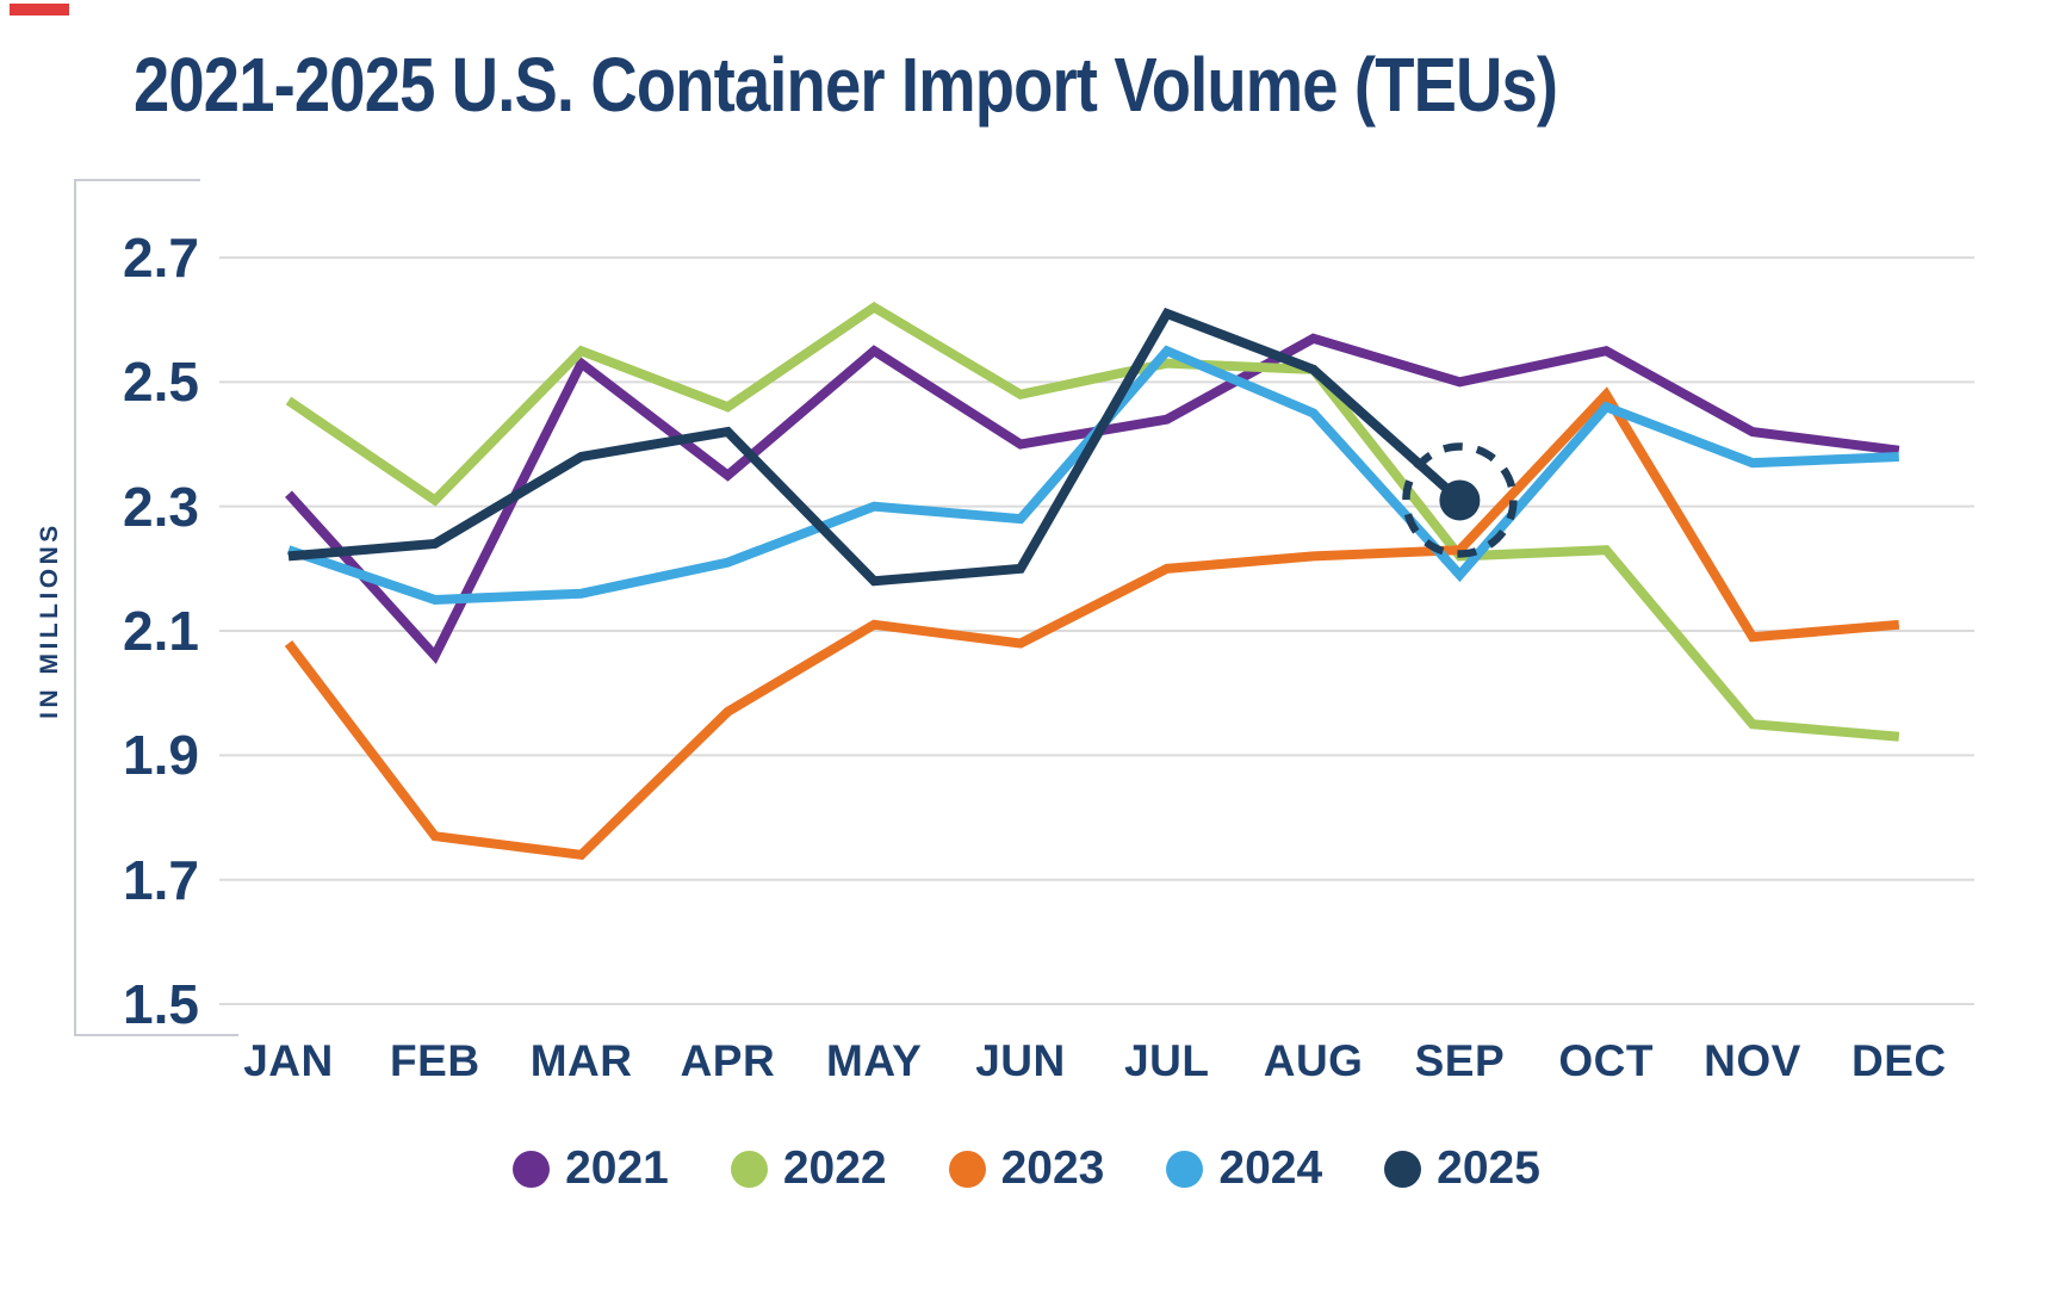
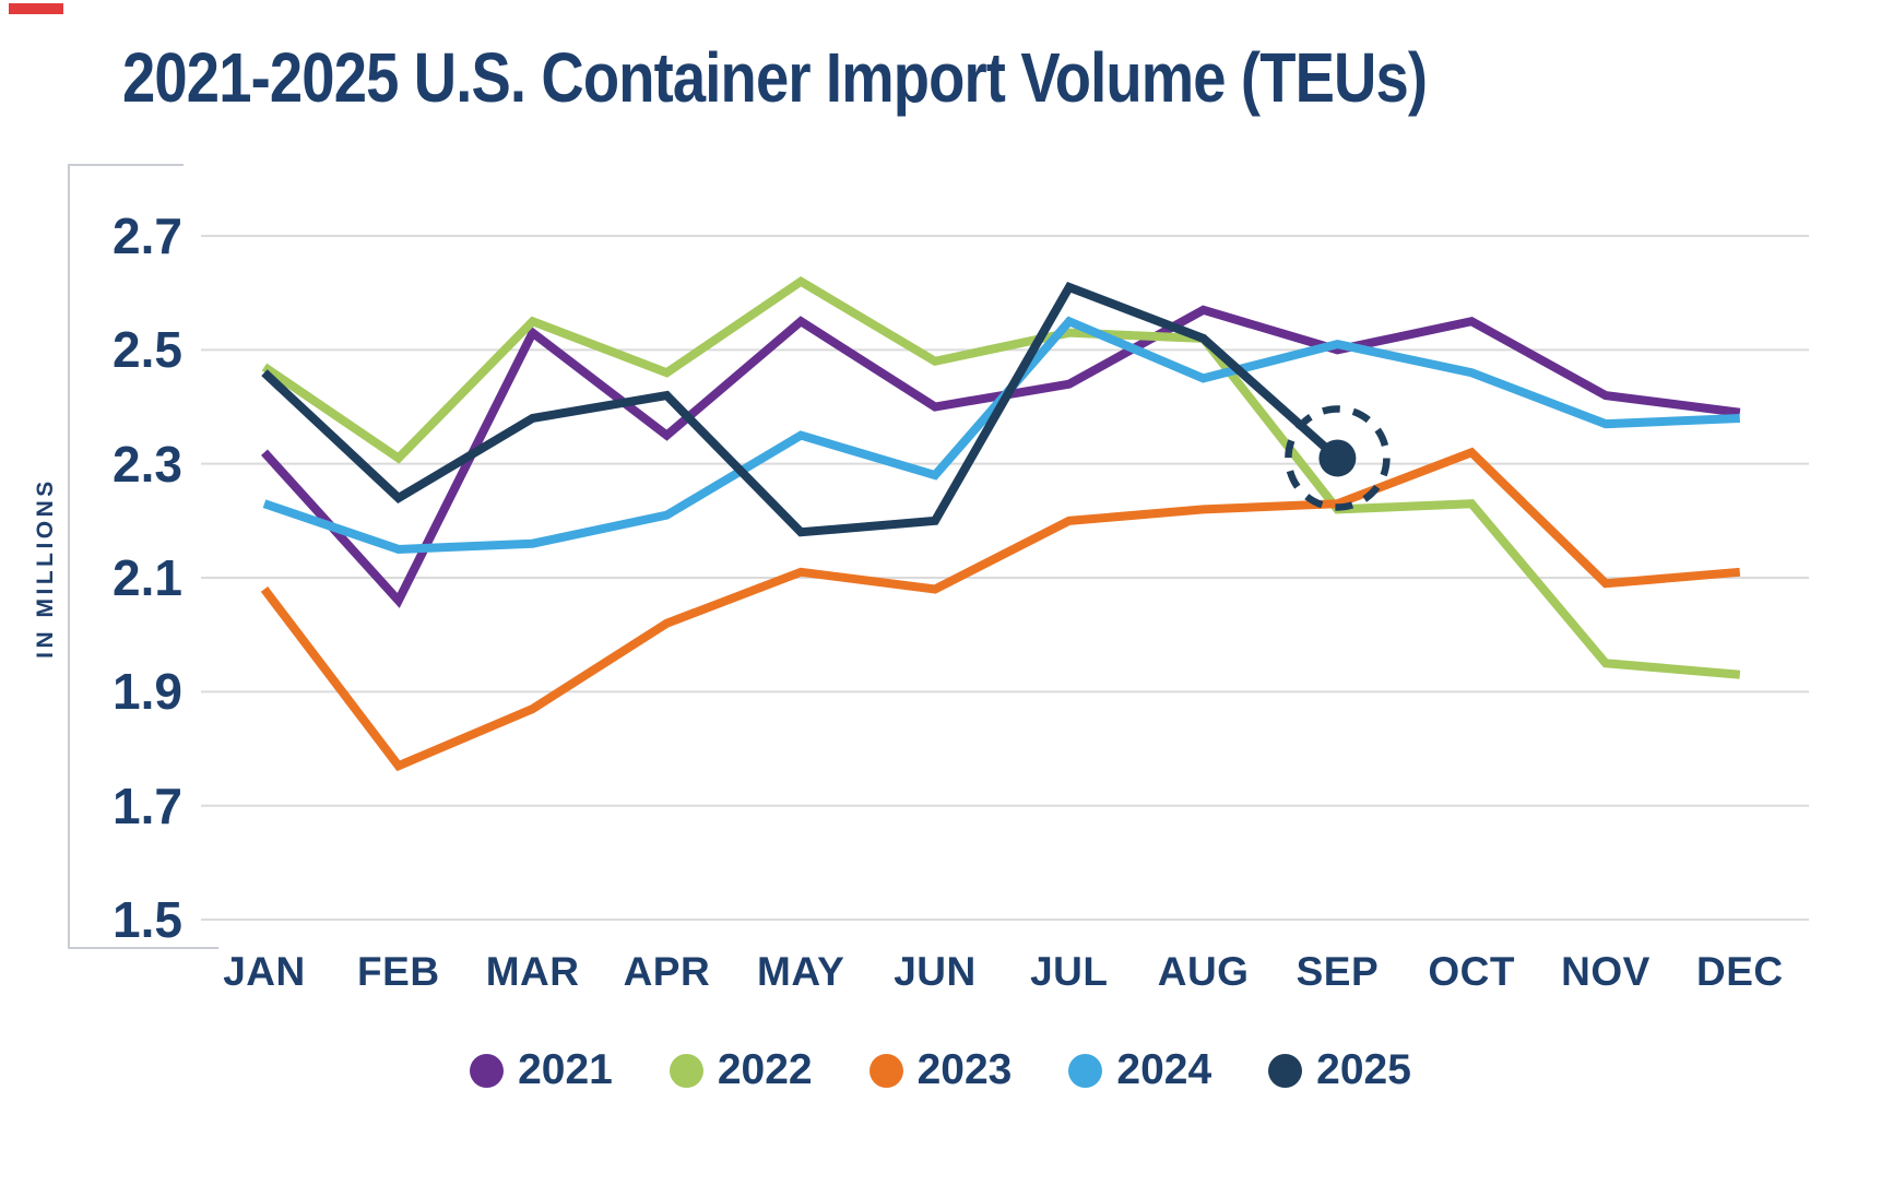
2025/JAN: 2.22 -> 2.46
2023/MAR: 1.74 -> 1.87
2023/APR: 1.97 -> 2.02
2024/MAY: 2.30 -> 2.35
2024/SEP: 2.19 -> 2.51
2023/OCT: 2.48 -> 2.32
